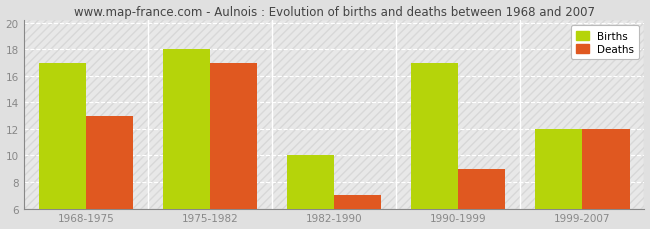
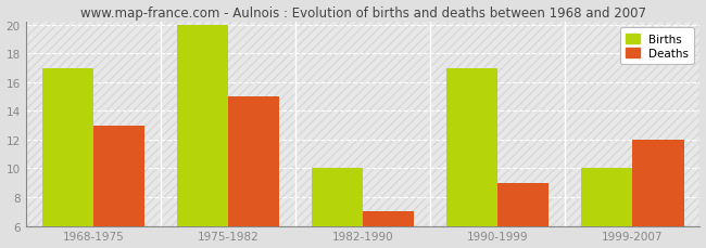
Births/1975-1982: 18 -> 20
Deaths/1975-1982: 17 -> 15
Births/1999-2007: 12 -> 10
